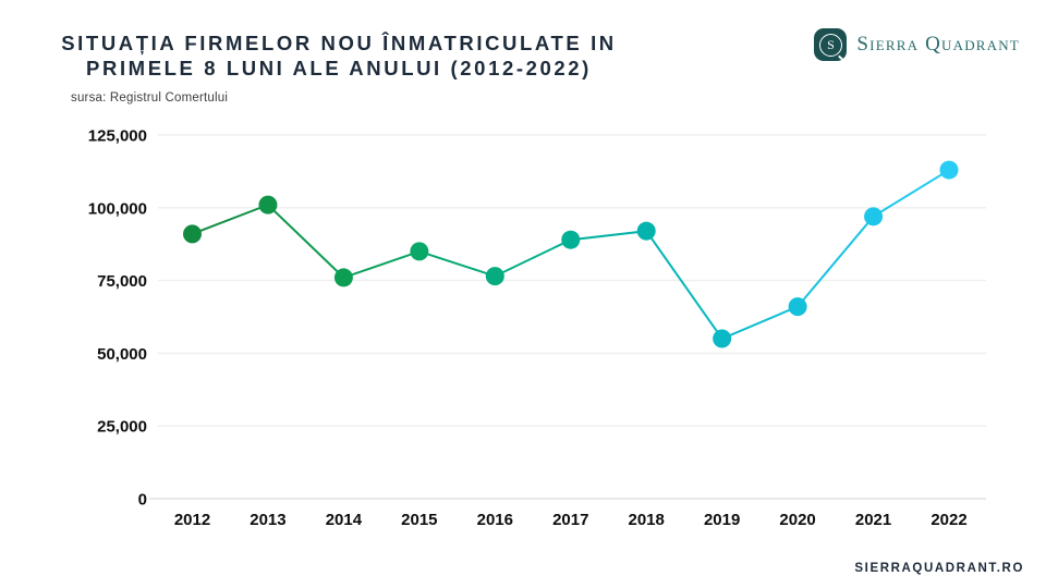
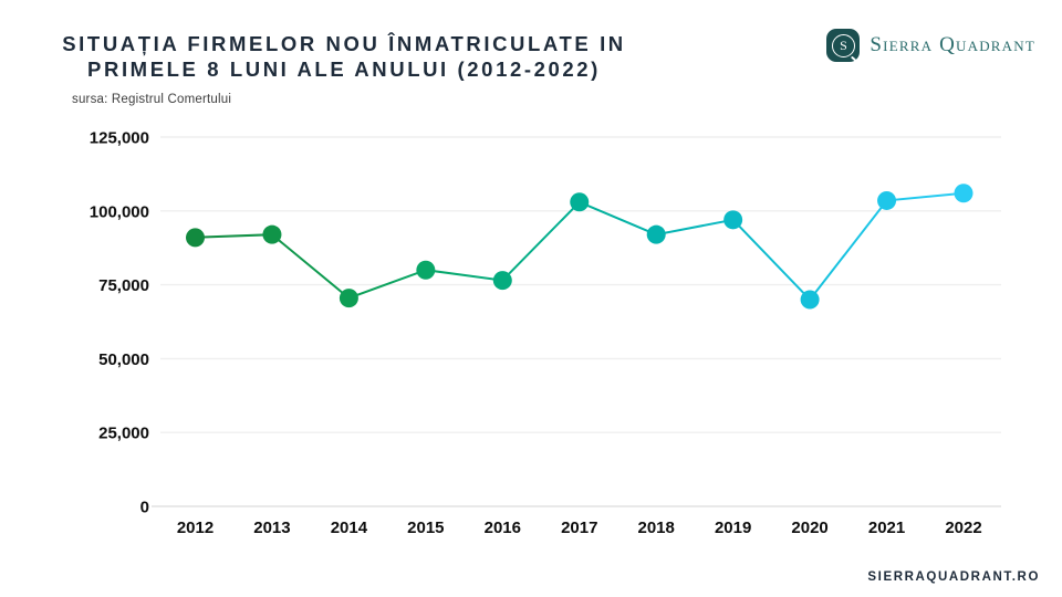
2013: 101000 -> 92000
2014: 76000 -> 70000
2015: 85000 -> 80000
2017: 89000 -> 103000
2019: 55000 -> 97000
2020: 66000 -> 70000
2021: 97000 -> 104000
2022: 113000 -> 106000
